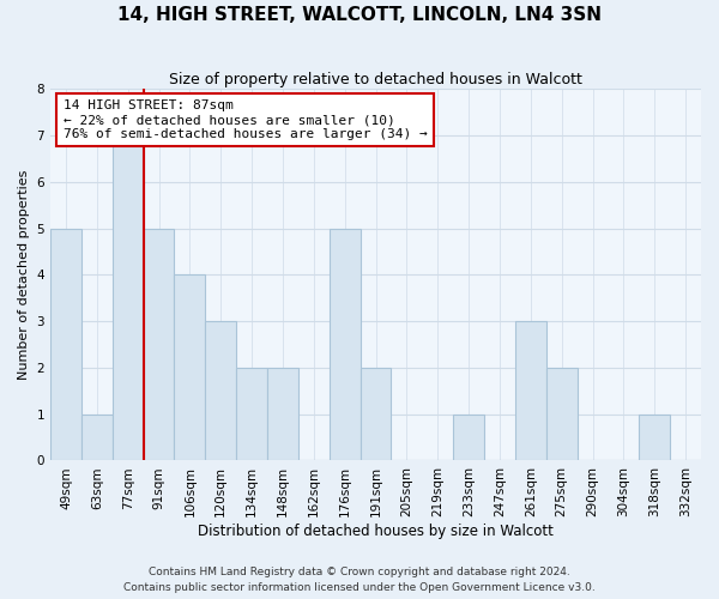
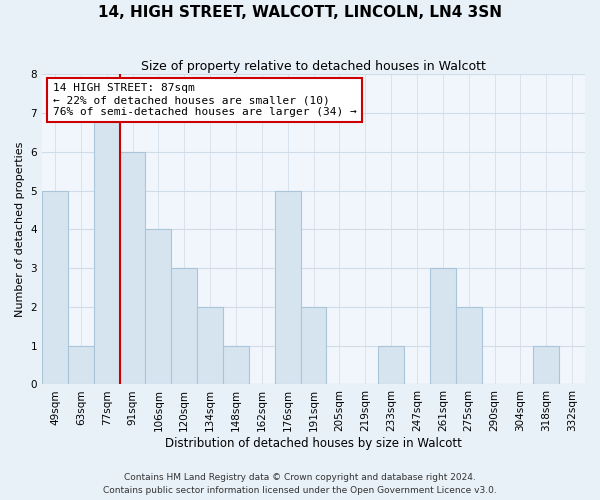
91sqm: 5 -> 6
148sqm: 2 -> 1
